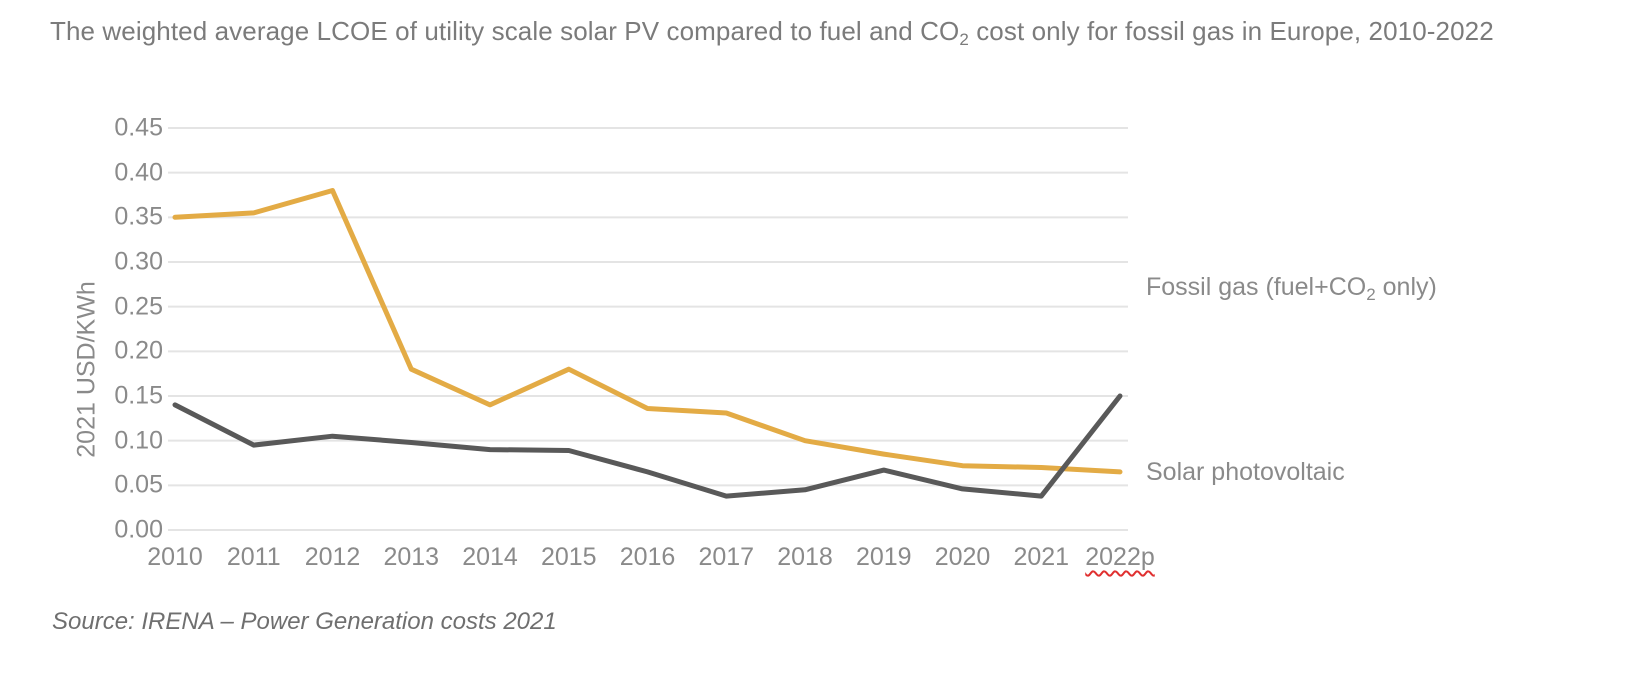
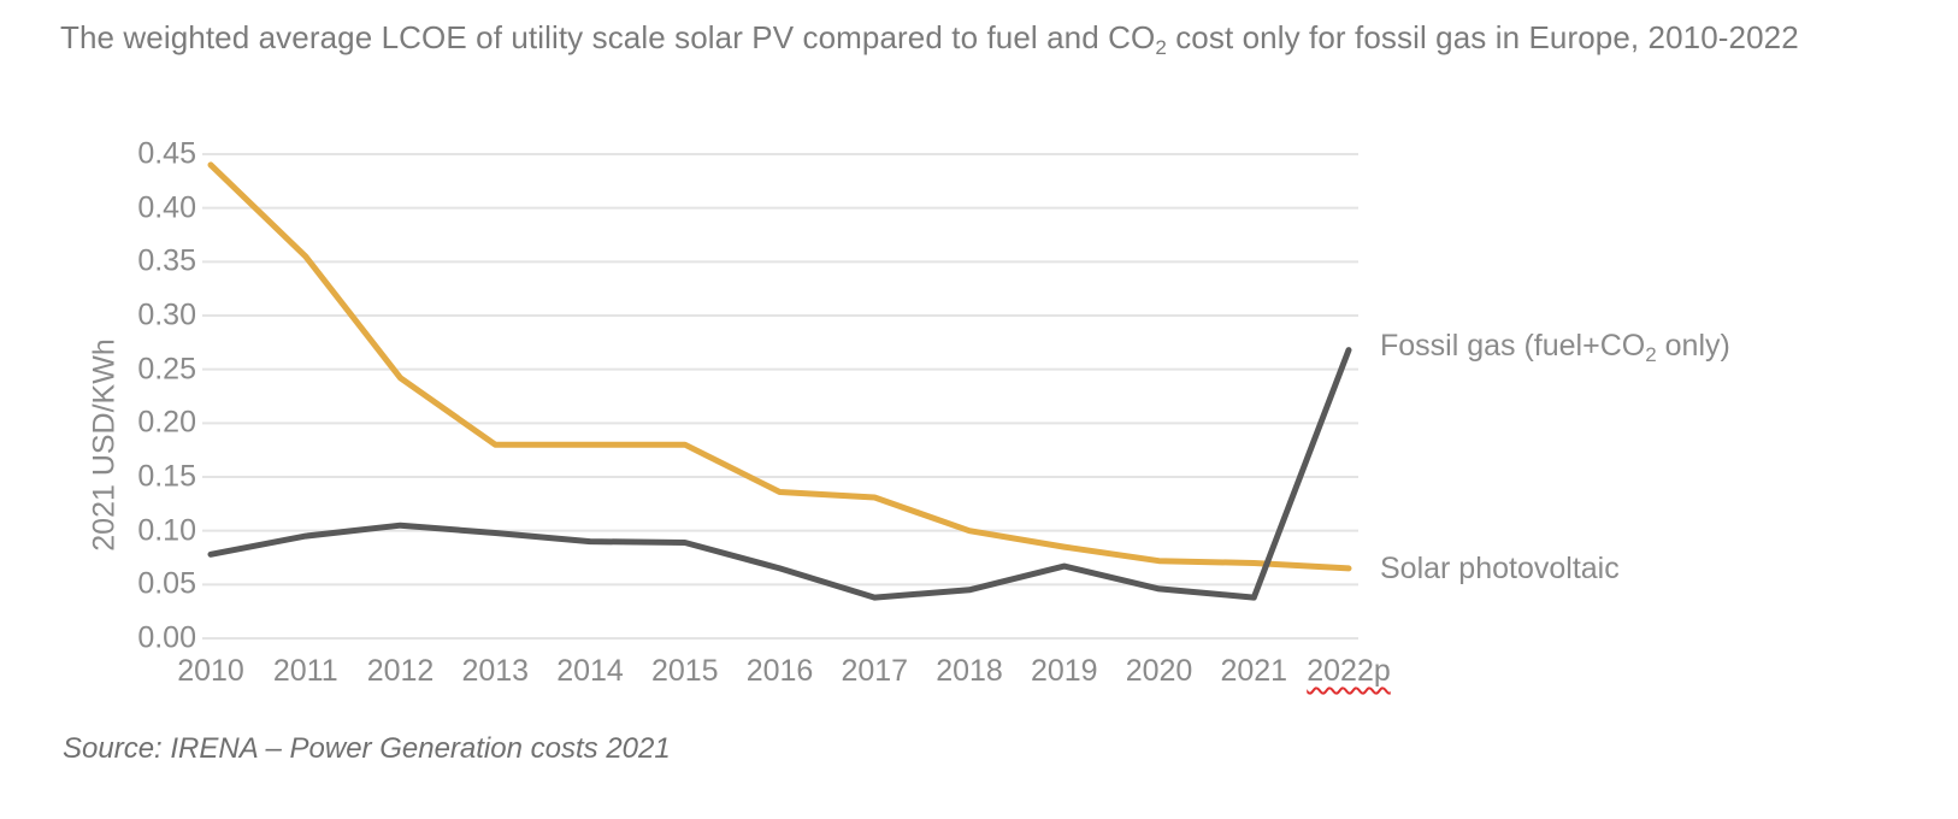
Solar photovoltaic/2010: 0.35 -> 0.44
Fossil gas (fuel+CO2 only)/2010: 0.14 -> 0.08
Solar photovoltaic/2012: 0.38 -> 0.24
Solar photovoltaic/2014: 0.14 -> 0.18
Fossil gas (fuel+CO2 only)/2022p: 0.15 -> 0.27
